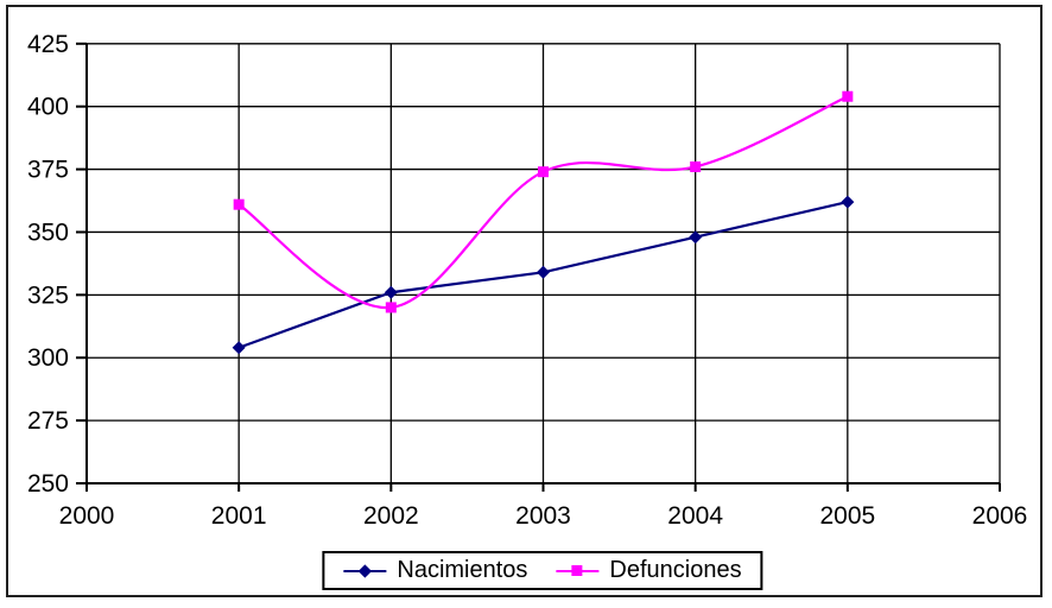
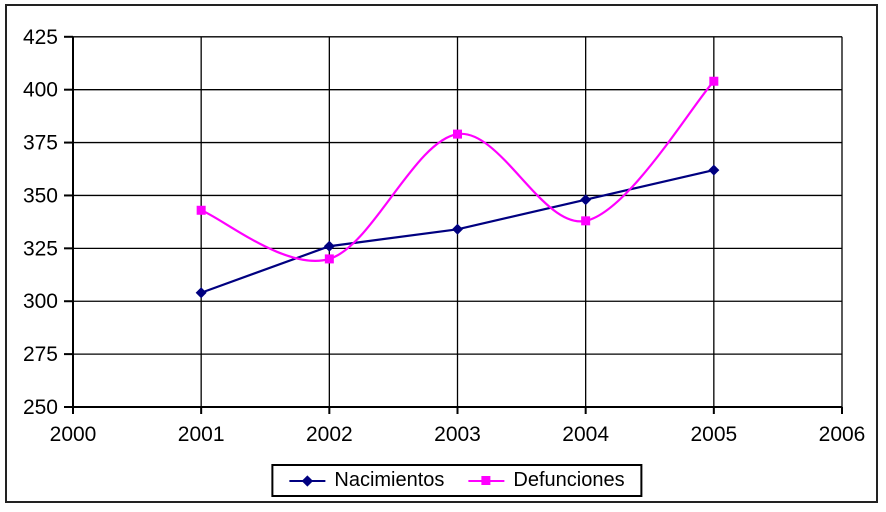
Defunciones/2001: 361 -> 343
Defunciones/2003: 374 -> 379
Defunciones/2004: 376 -> 338
